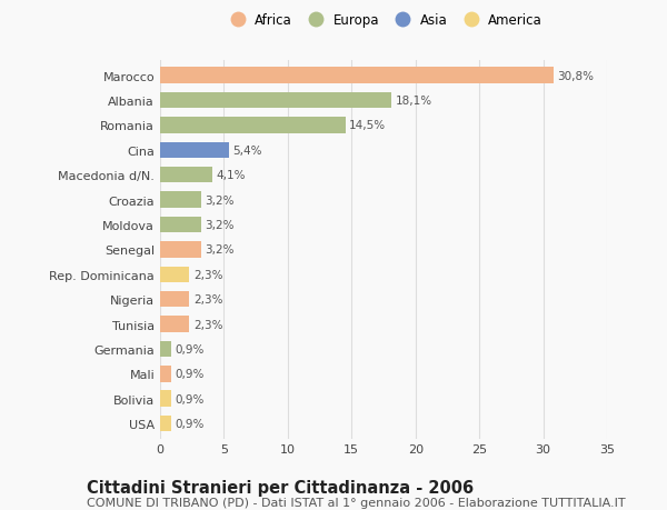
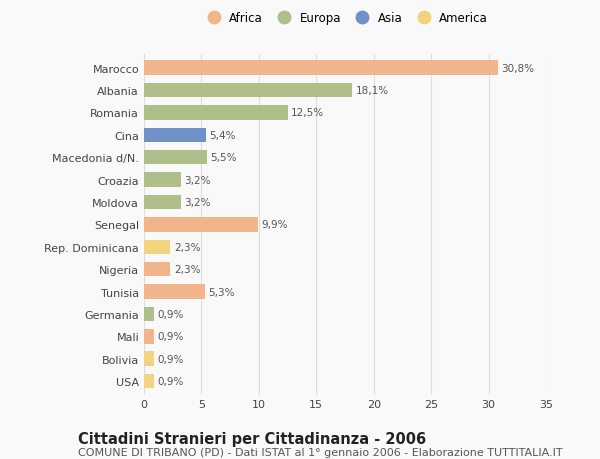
Romania: 14,5% -> 12,5%
Macedonia d/N.: 4,1% -> 5,5%
Senegal: 3,2% -> 9,9%
Tunisia: 2,3% -> 5,3%
